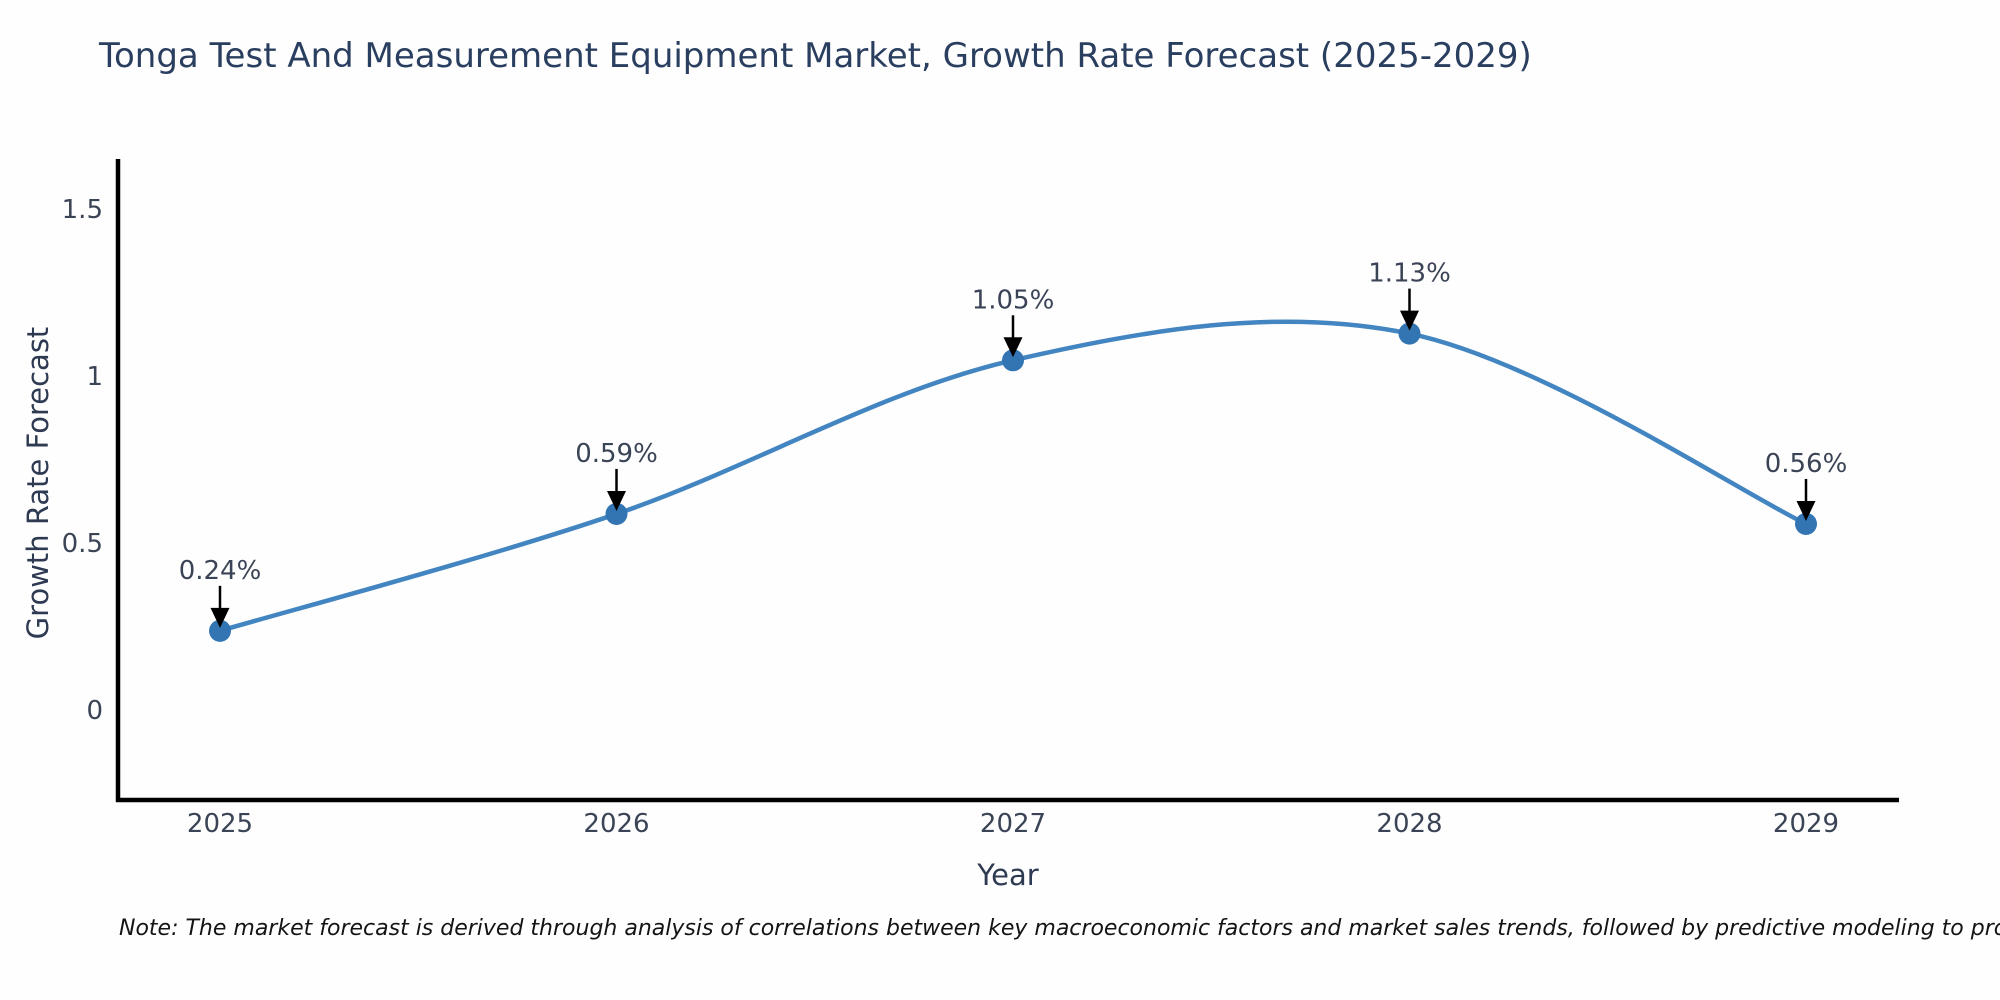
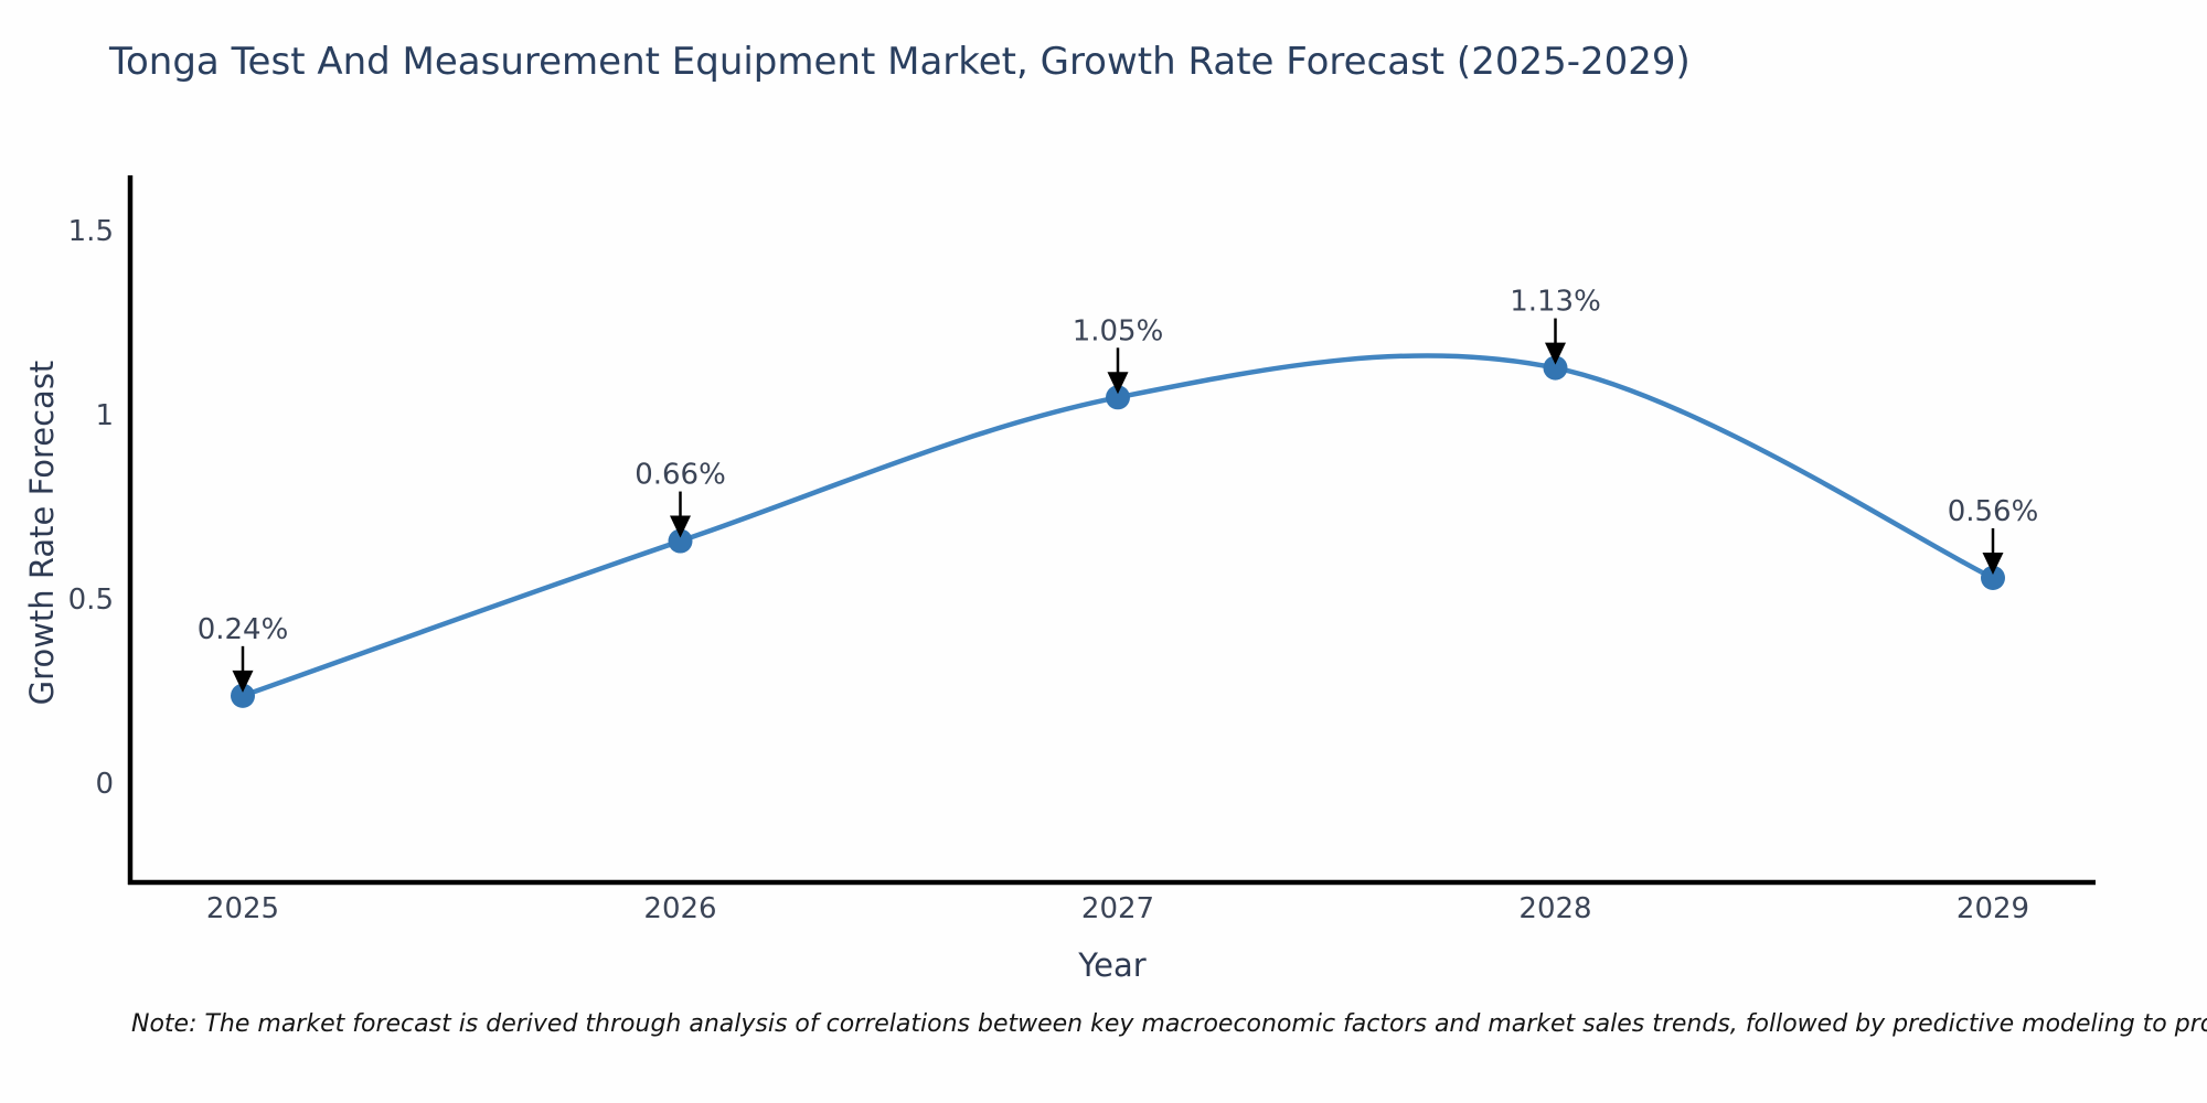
2026: 0.59% -> 0.66%
